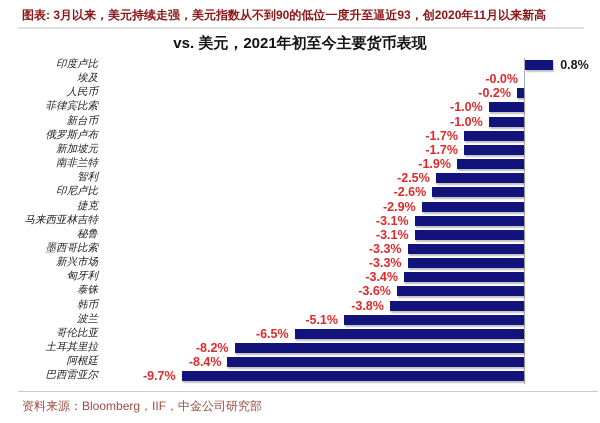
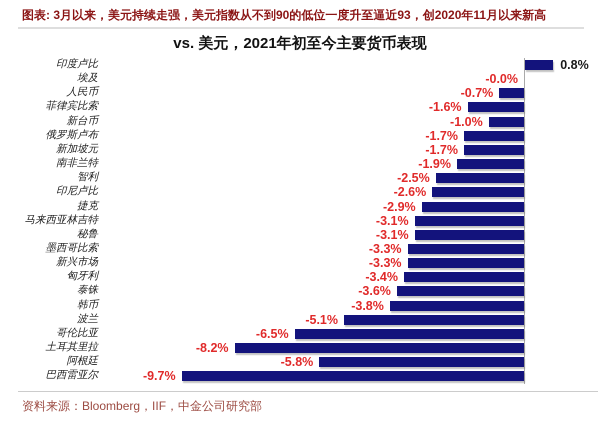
人民币: -0.2% -> -0.7%
菲律宾比索: -1.0% -> -1.6%
阿根廷: -8.4% -> -5.8%
